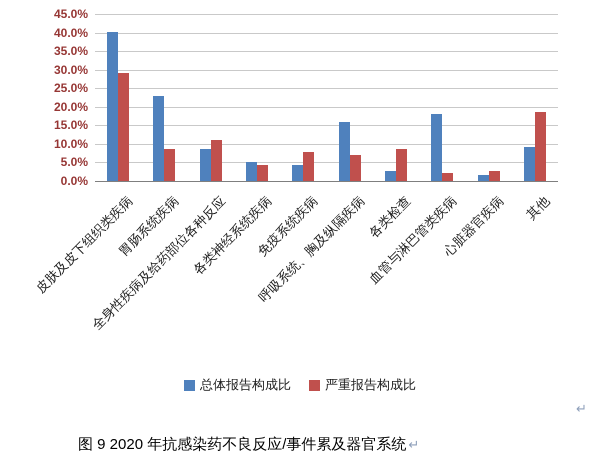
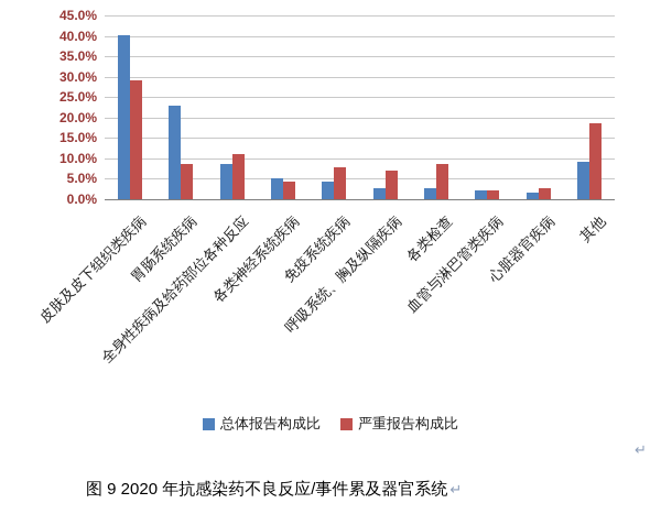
总体报告构成比/呼吸系统、胸及纵隔疾病: 16% -> 3%
总体报告构成比/血管与淋巴管类疾病: 18% -> 2%
